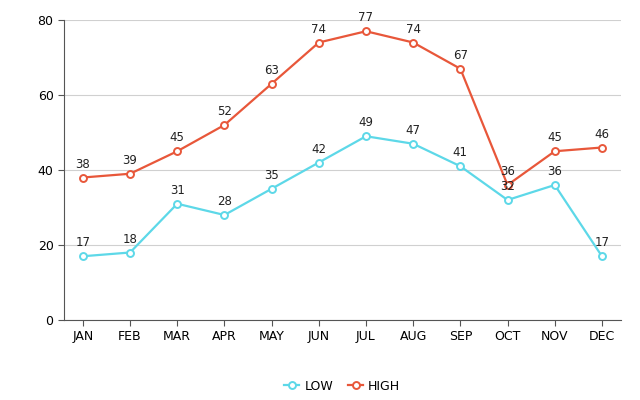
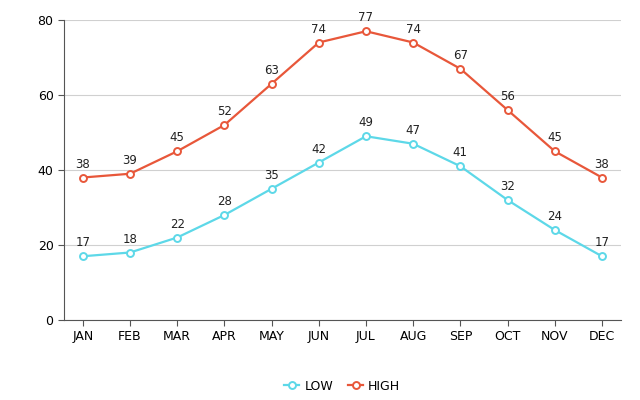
LOW/MAR: 31 -> 22
HIGH/OCT: 36 -> 56
LOW/NOV: 36 -> 24
HIGH/DEC: 46 -> 38
